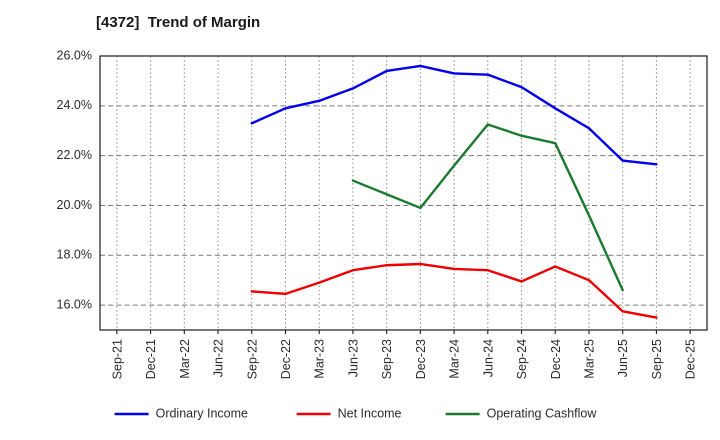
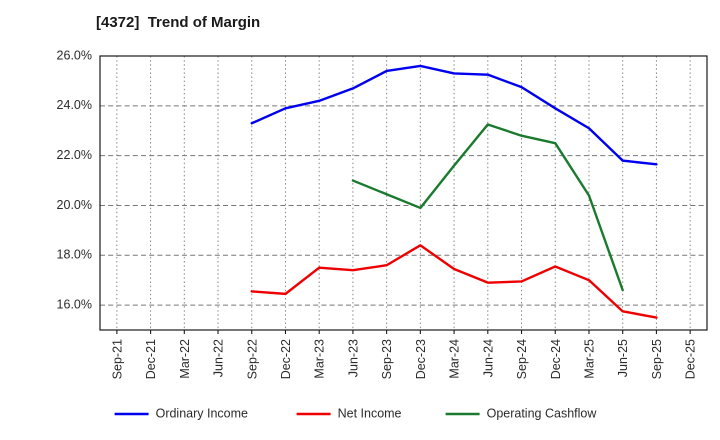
Net Income/Mar-23: 16.9% -> 17.5%
Net Income/Dec-23: 17.6% -> 18.4%
Net Income/Jun-24: 17.4% -> 16.9%
Operating Cashflow/Mar-25: 19.6% -> 20.4%
